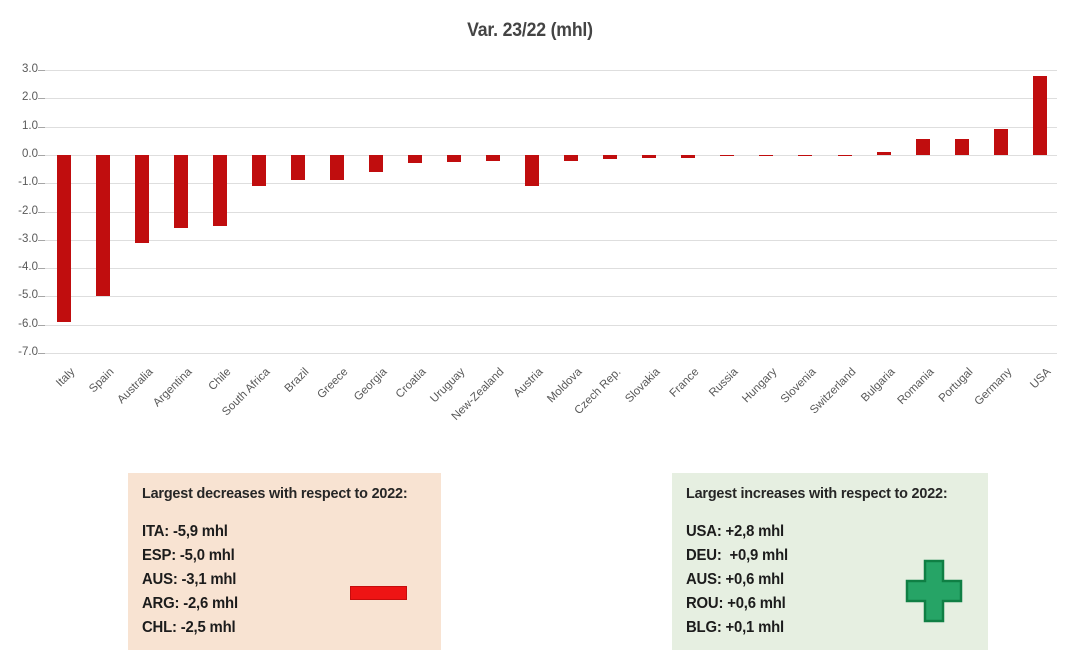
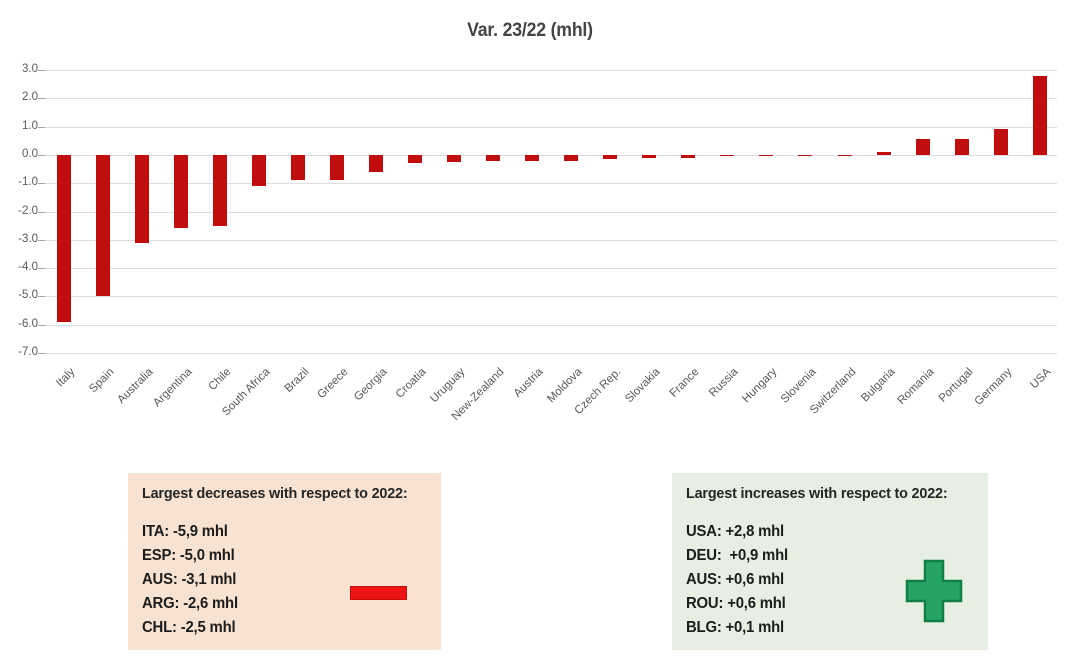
Austria: -1.1 -> -0.2
